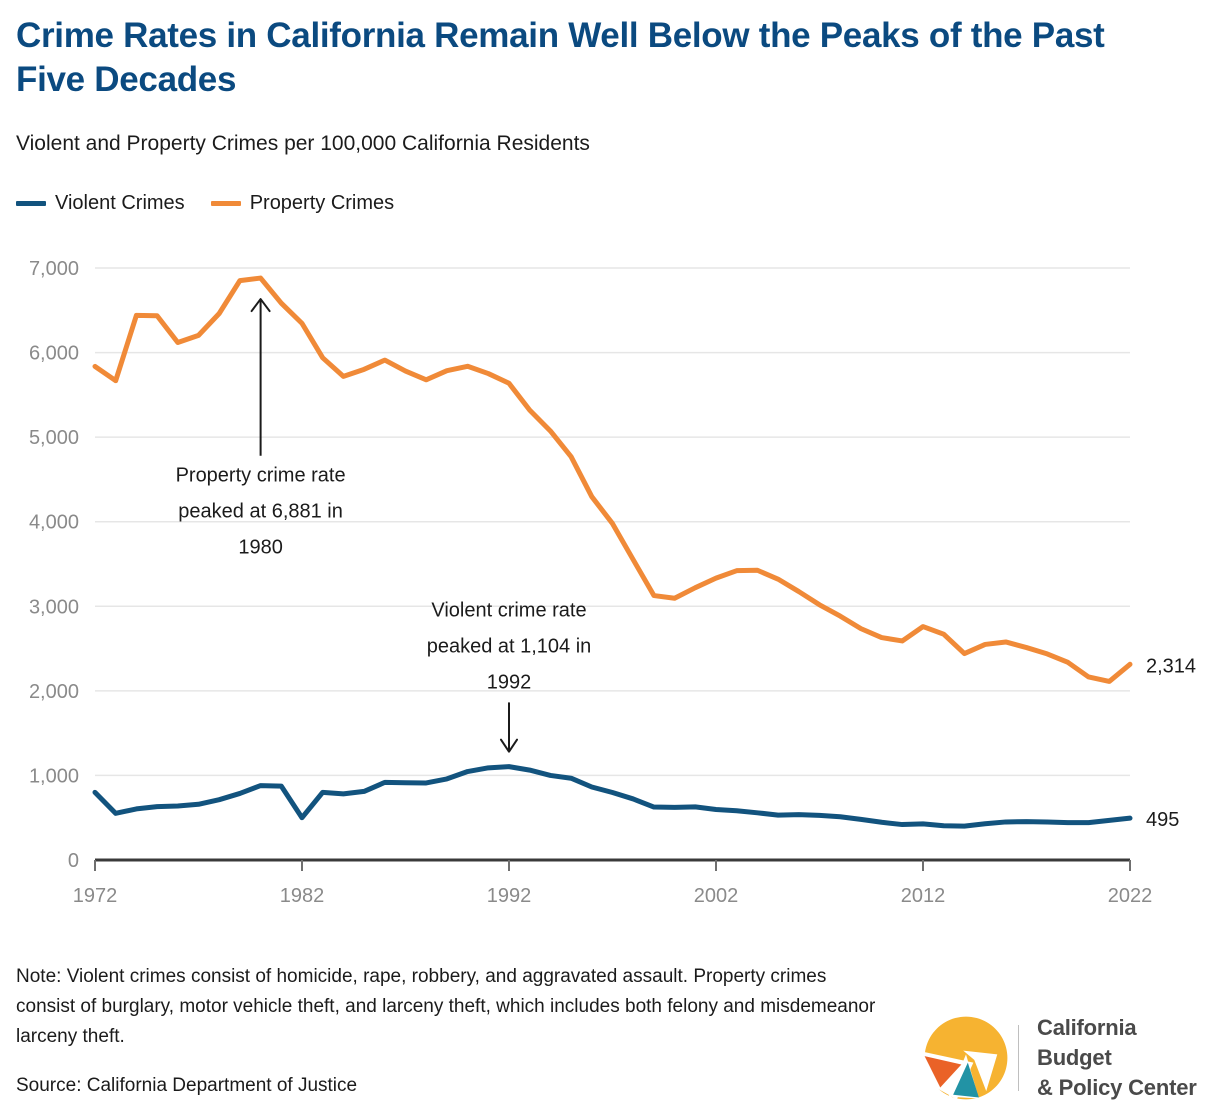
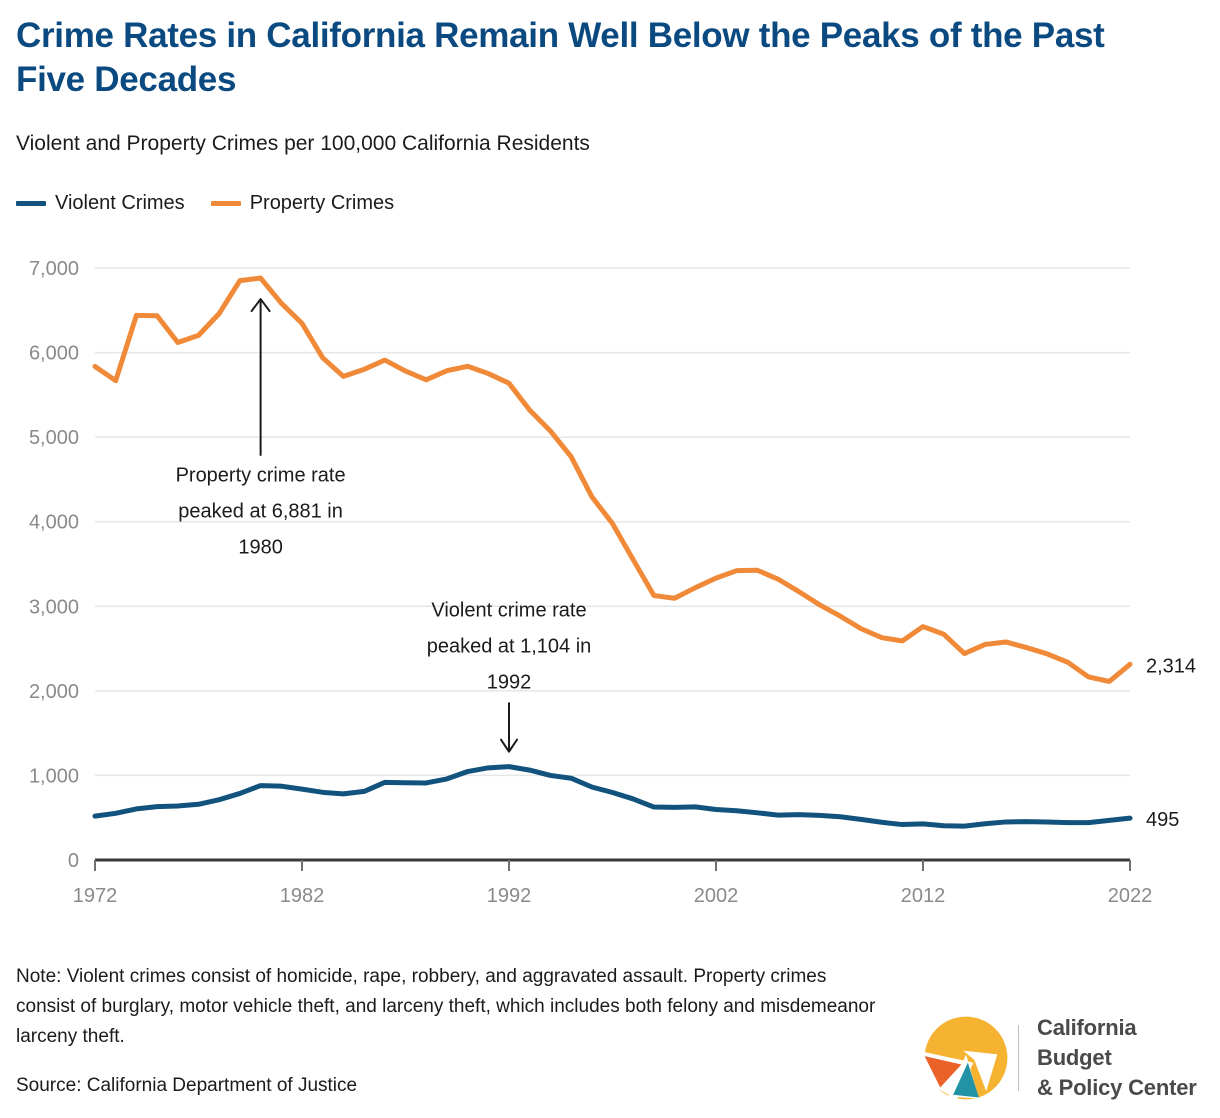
Violent Crimes/1972: 800 -> 500
Violent Crimes/1982: 500 -> 800
